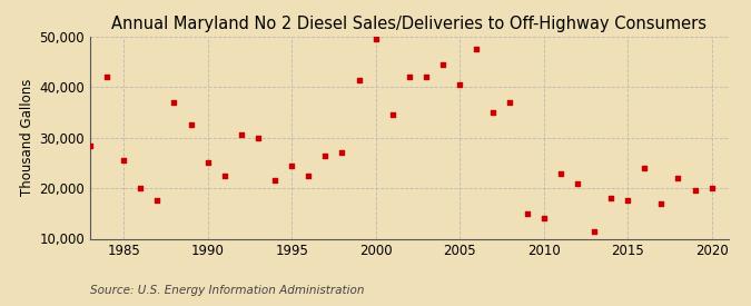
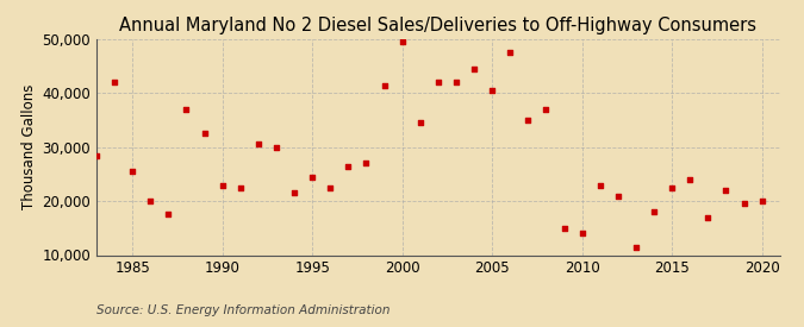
1990: 25,000 -> 23,000
2015: 17,500 -> 22,500
